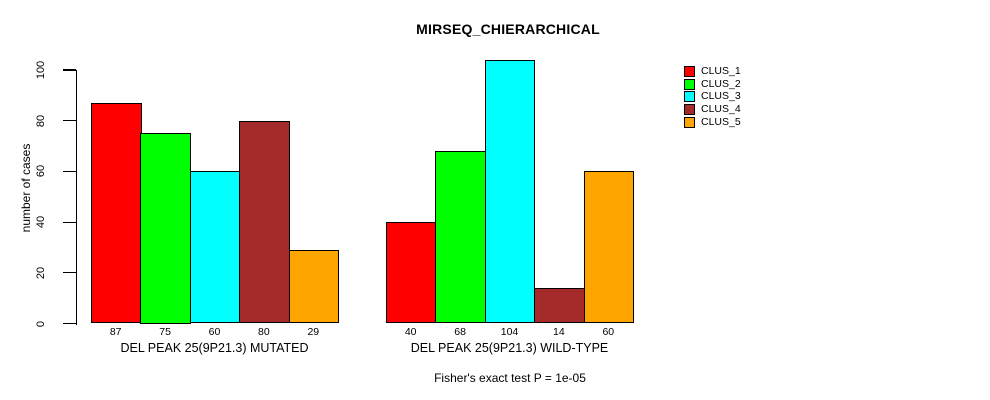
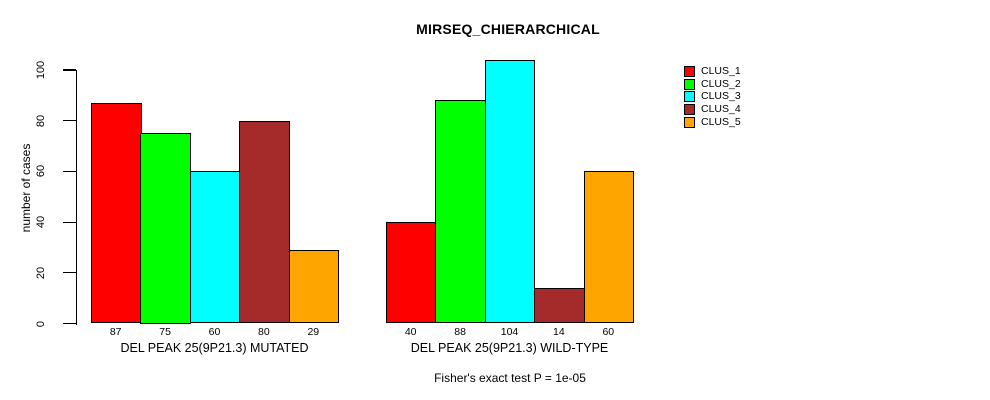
CLUS_2/DEL PEAK 25(9P21.3) WILD-TYPE: 68 -> 88
